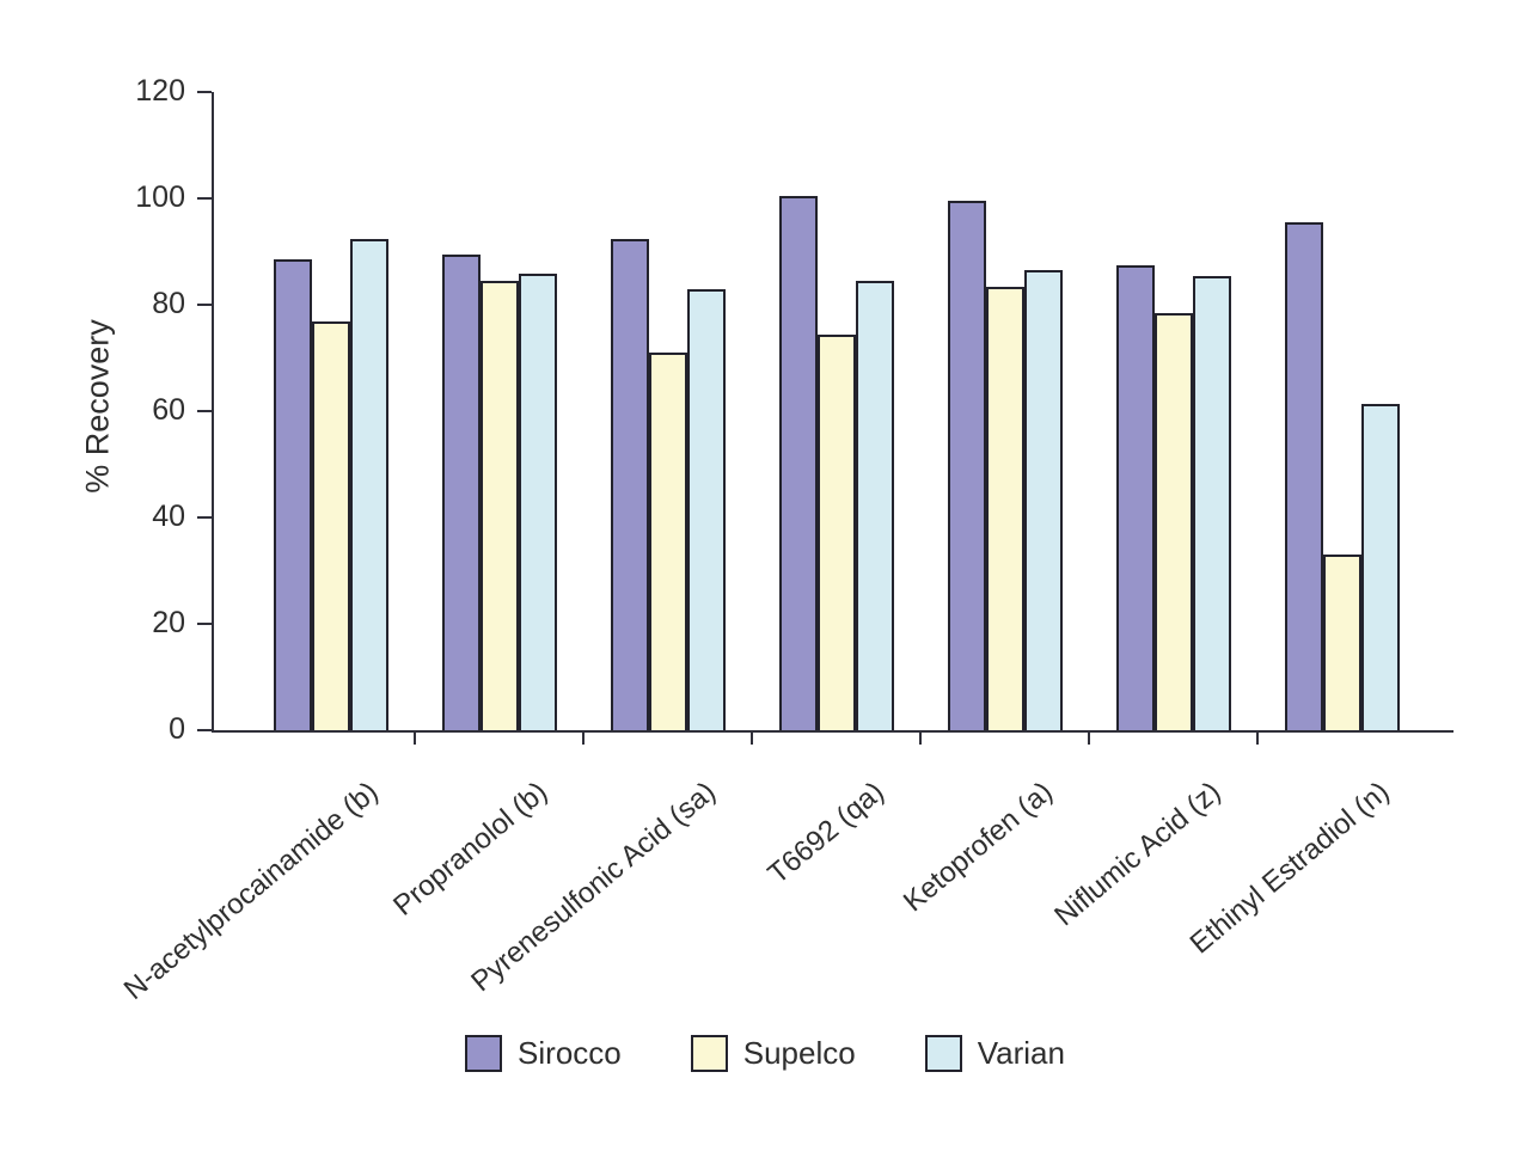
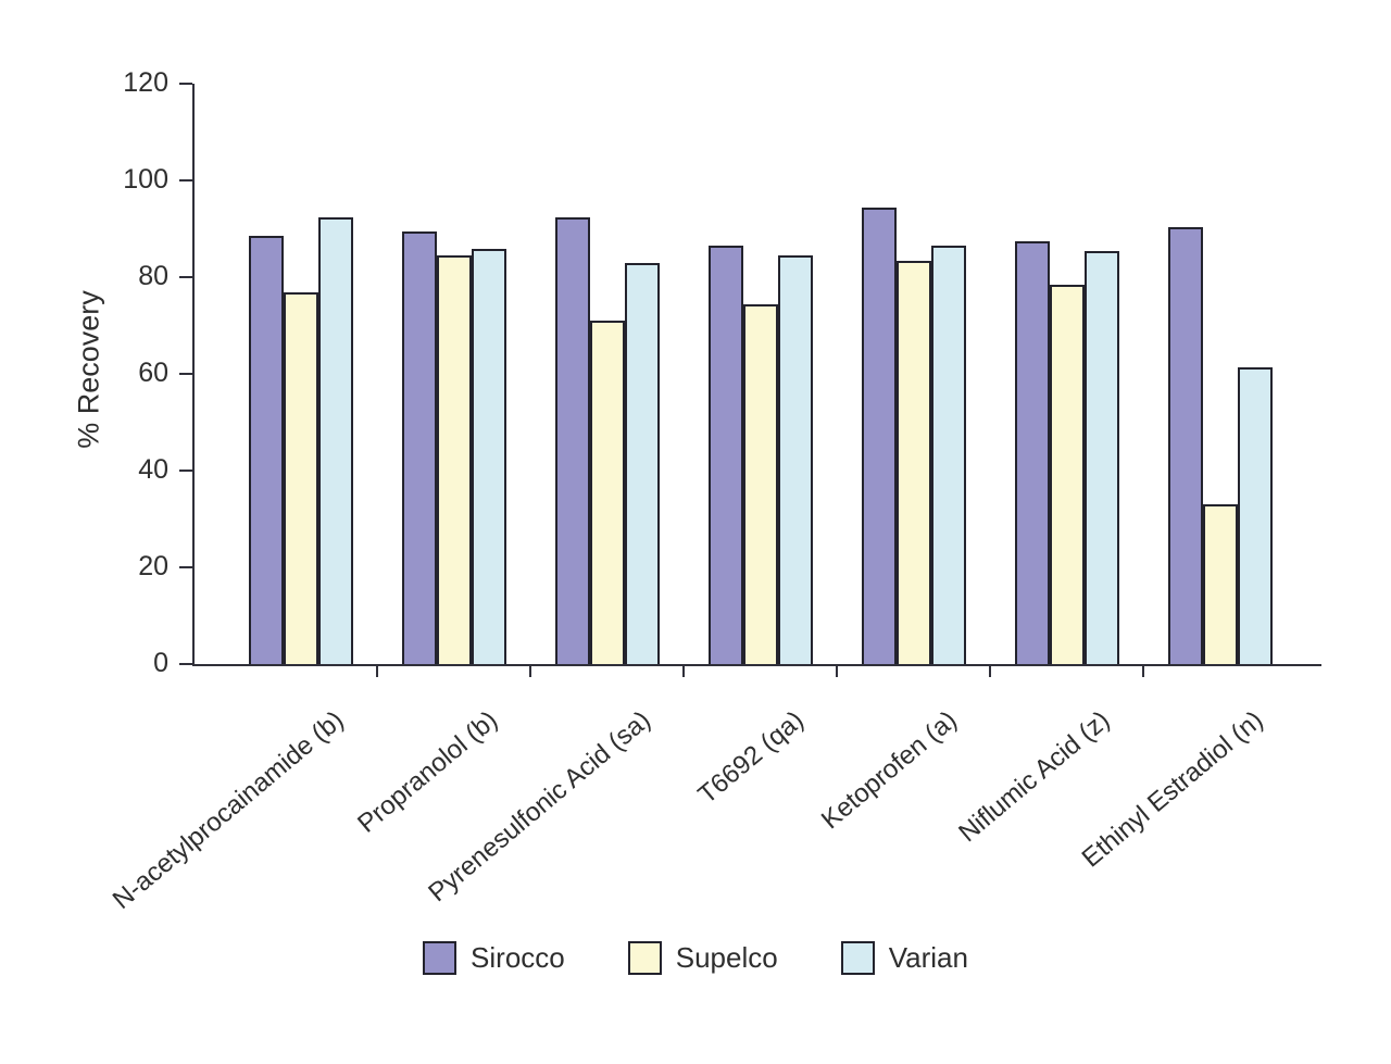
Sirocco/T6692 (qa): 100 -> 86
Sirocco/Ketoprofen (a): 99 -> 94
Sirocco/Ethinyl Estradiol (n): 95 -> 90
